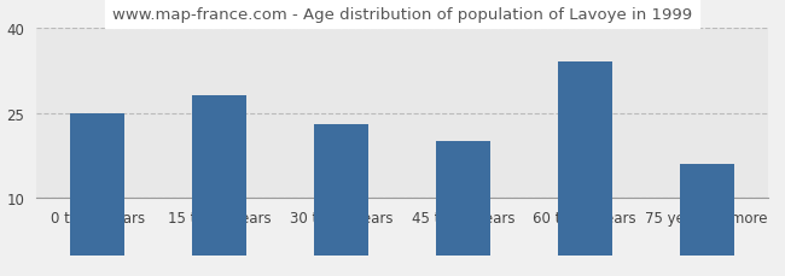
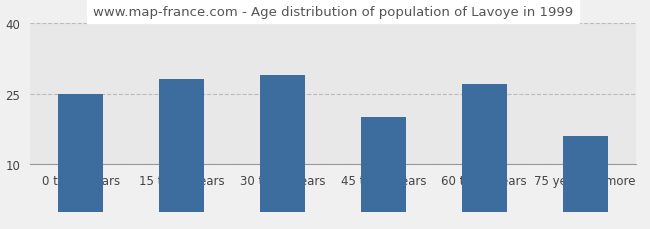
30 to 44 years: 23 -> 29
60 to 74 years: 34 -> 27
